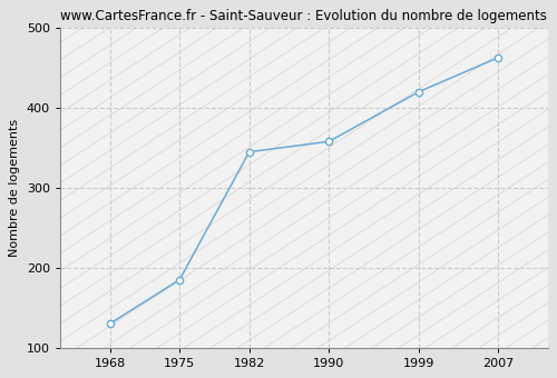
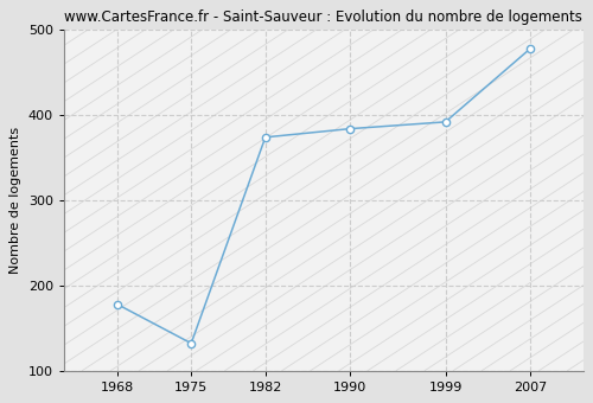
1968: 130 -> 178
1975: 185 -> 132
1982: 345 -> 374
1990: 358 -> 384
1999: 420 -> 392
2007: 463 -> 478
